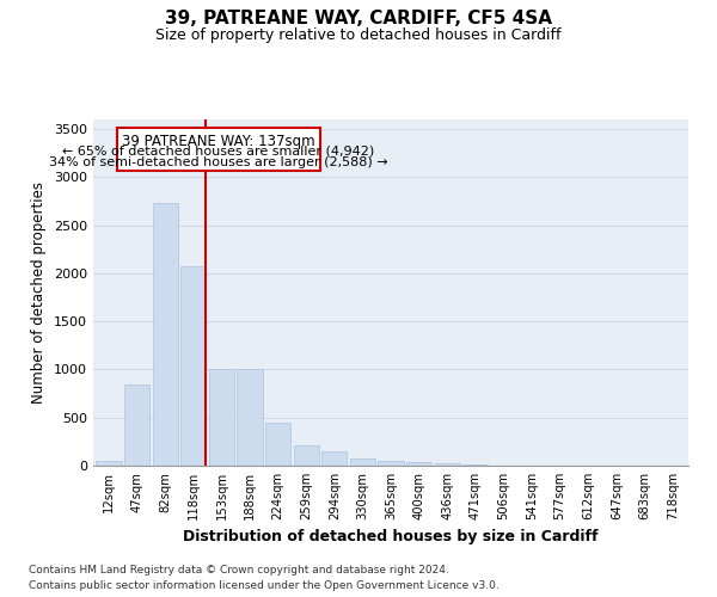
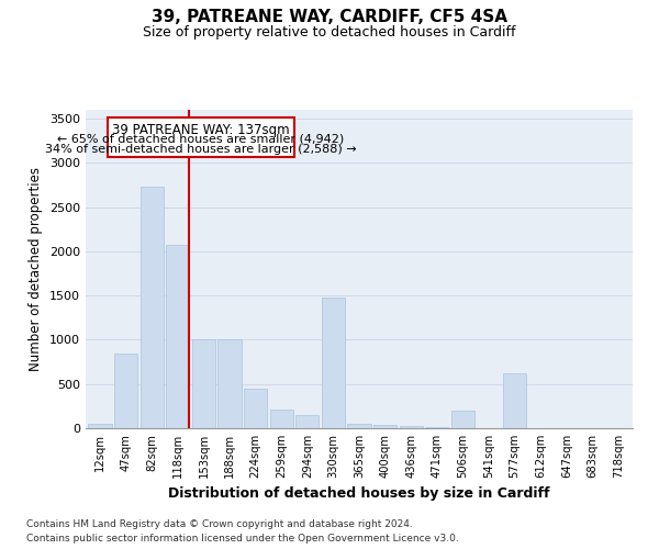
330sqm: 80 -> 1480
506sqm: 0 -> 200
577sqm: 0 -> 620
